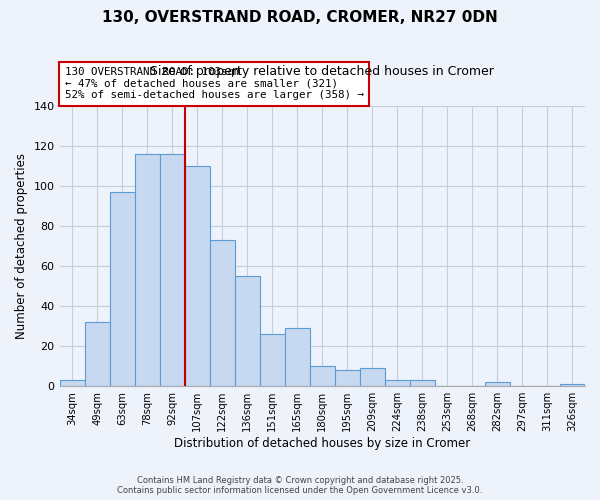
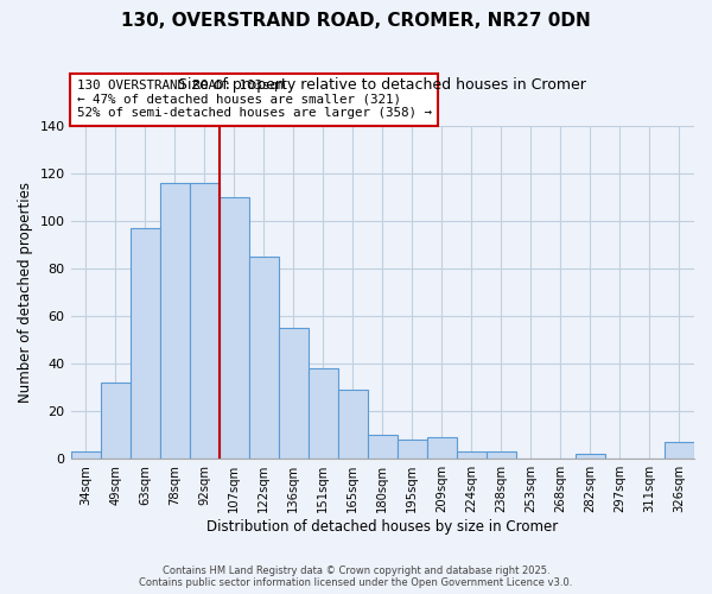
122sqm: 73 -> 85
151sqm: 26 -> 38
326sqm: 1 -> 7
